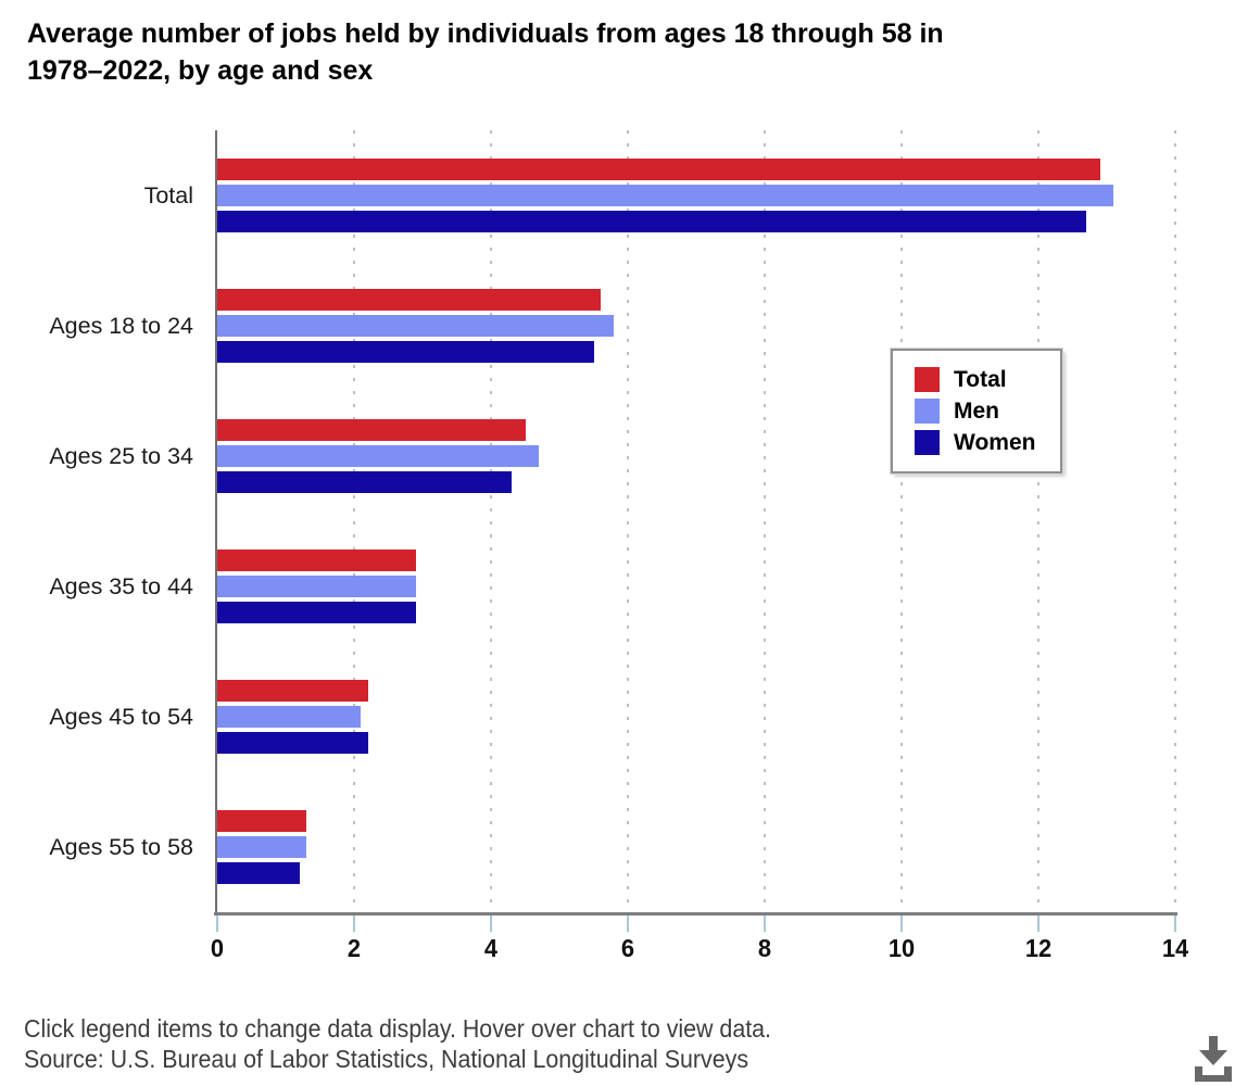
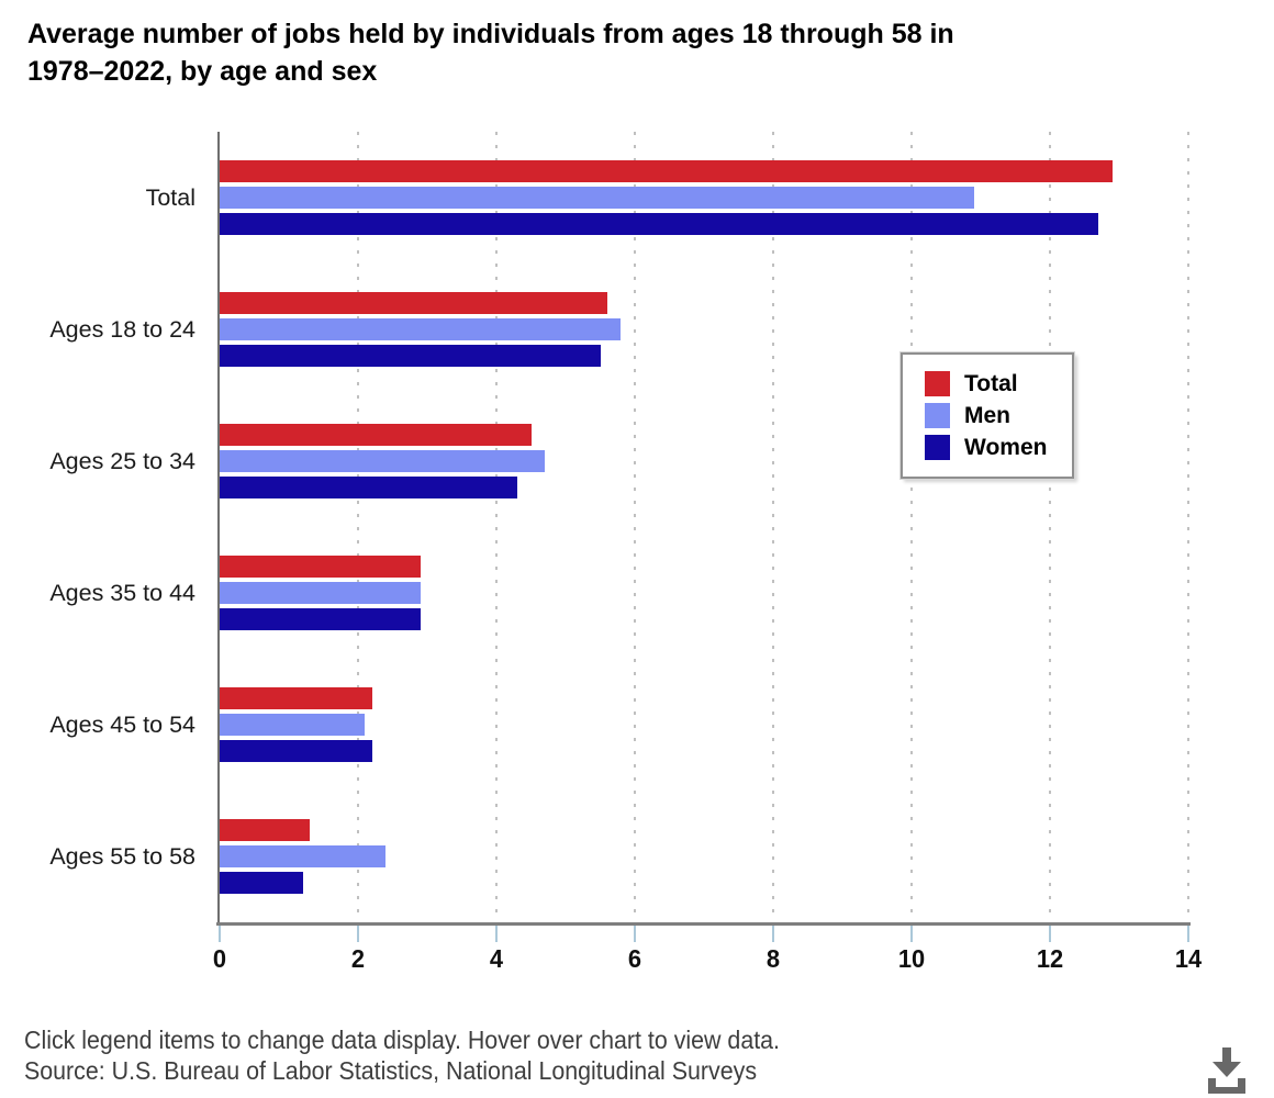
Men/Total: 13.1 -> 10.9
Men/Ages 55 to 58: 1.3 -> 2.4
